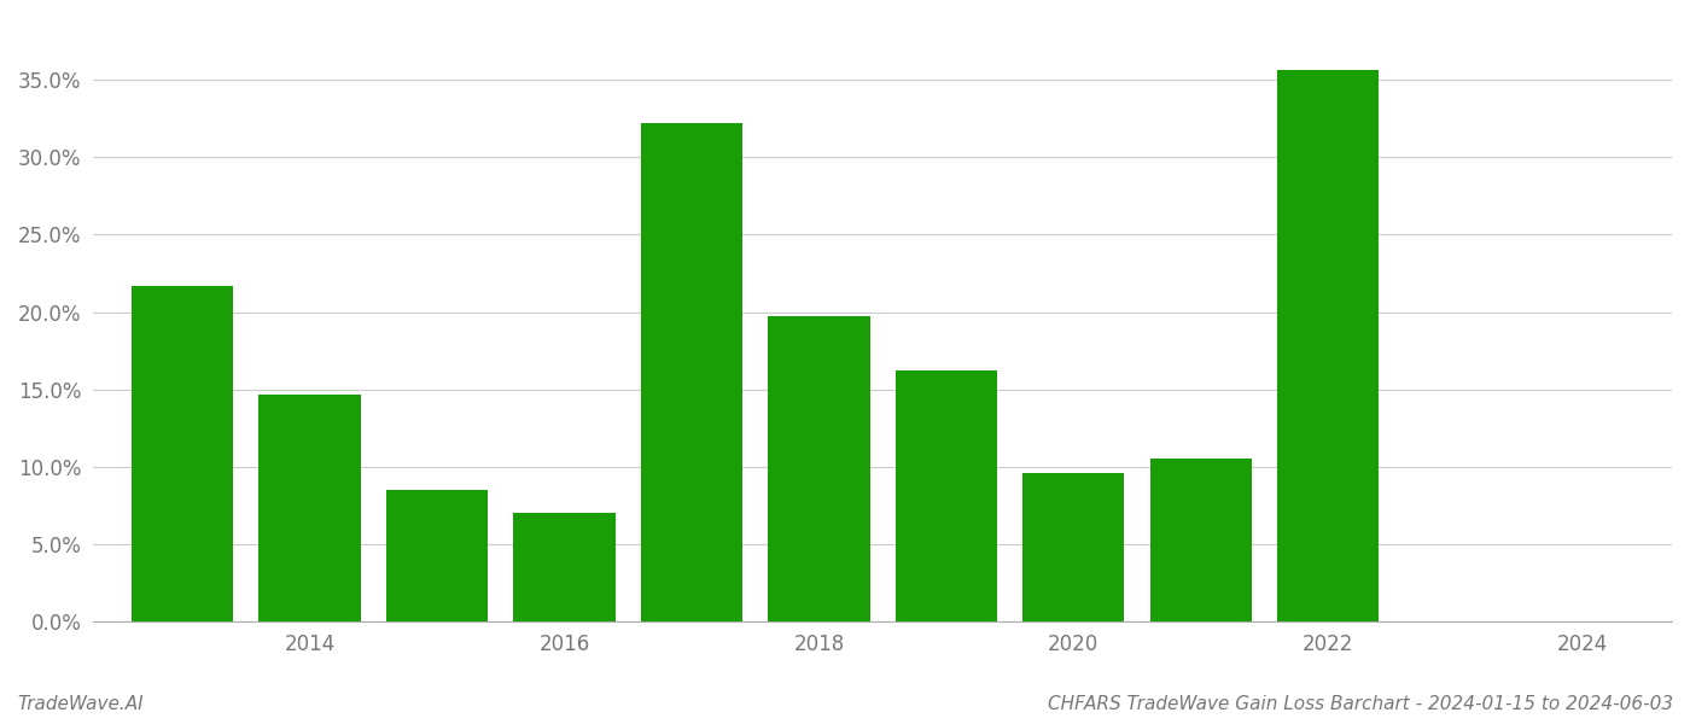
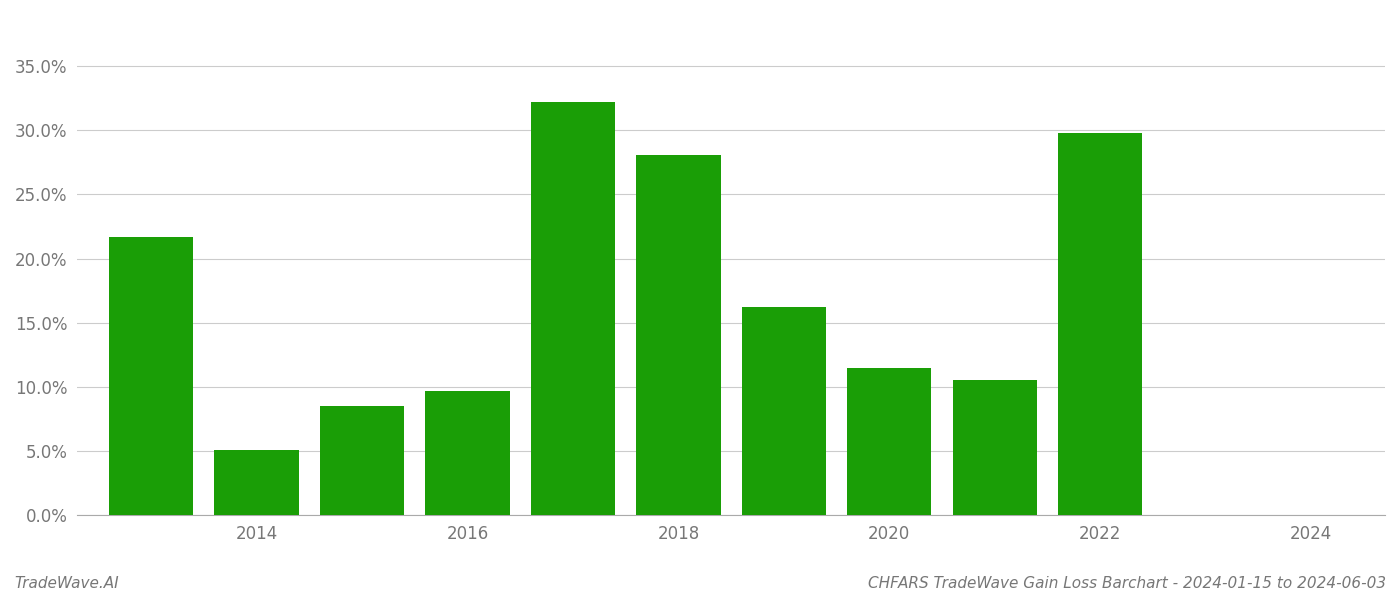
2014: 14.7% -> 5.1%
2016: 7.0% -> 9.7%
2018: 19.7% -> 28.1%
2020: 9.6% -> 11.5%
2022: 35.6% -> 29.8%
